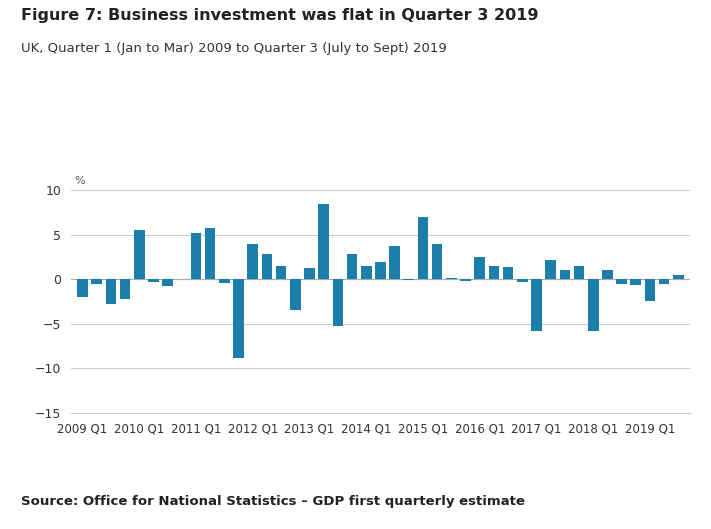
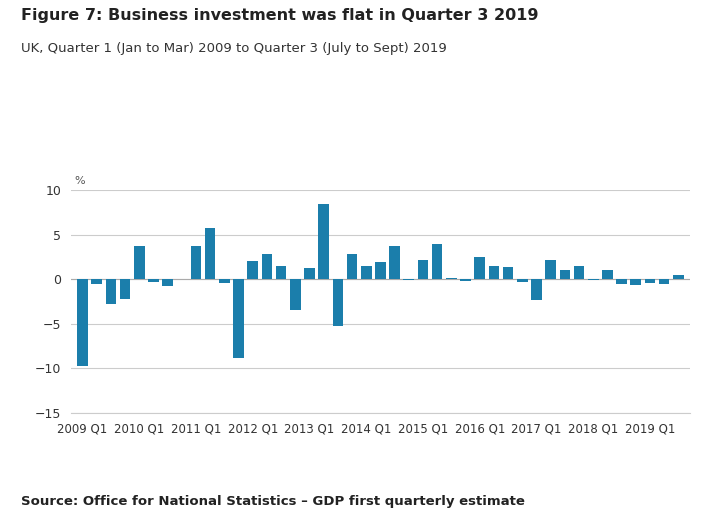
2009 Q1: -2.0 -> -9.8
2010 Q1: 5.6 -> 3.7
2011 Q1: 5.2 -> 3.8
2012 Q1: 4.0 -> 2.1
2015 Q1: 7.0 -> 2.2
2017 Q1: -5.8 -> -2.3
2018 Q1: -5.8 -> -0.1
2019 Q1: -2.4 -> -0.4
